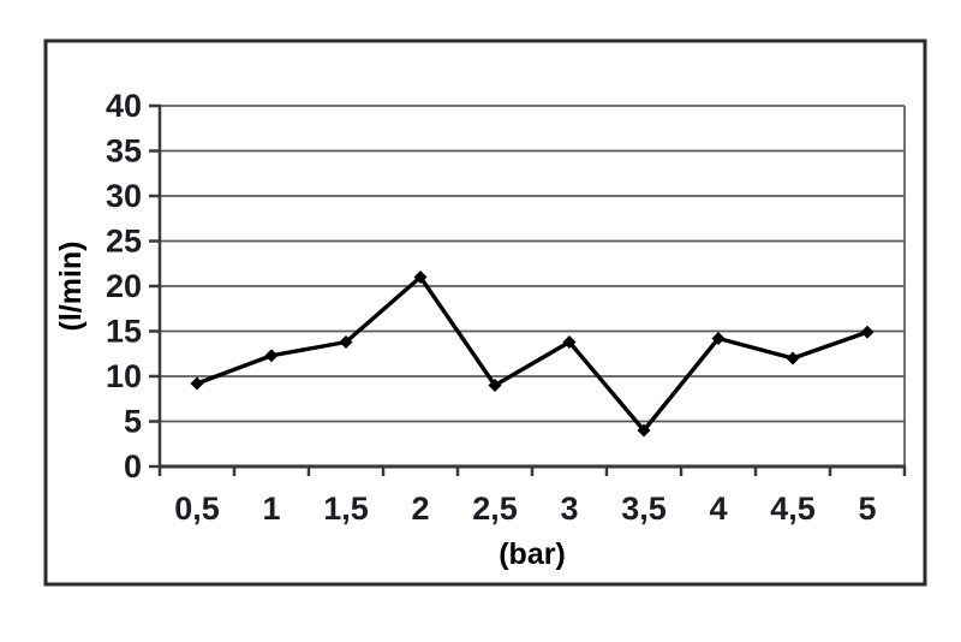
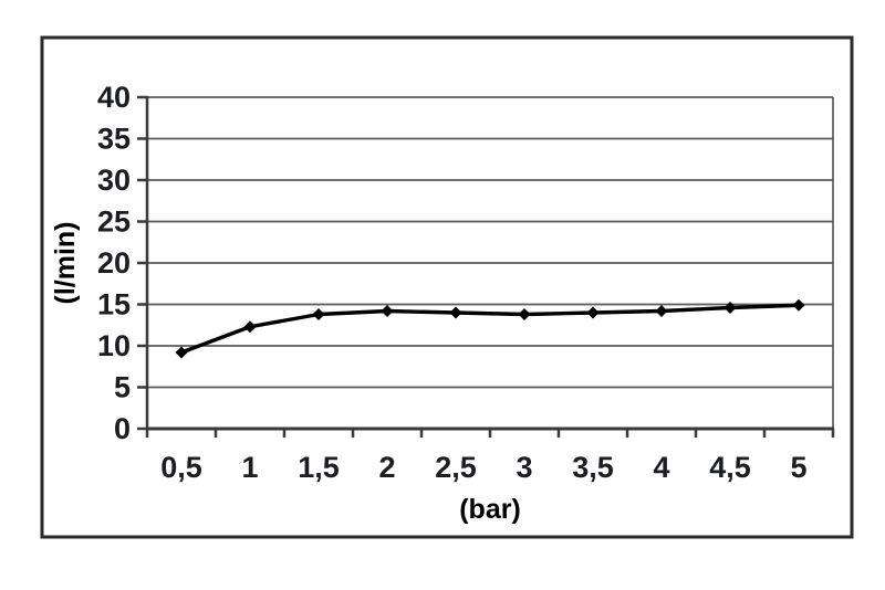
2: 21 -> 14
2,5: 9 -> 14
3,5: 4 -> 14
4,5: 12 -> 15
